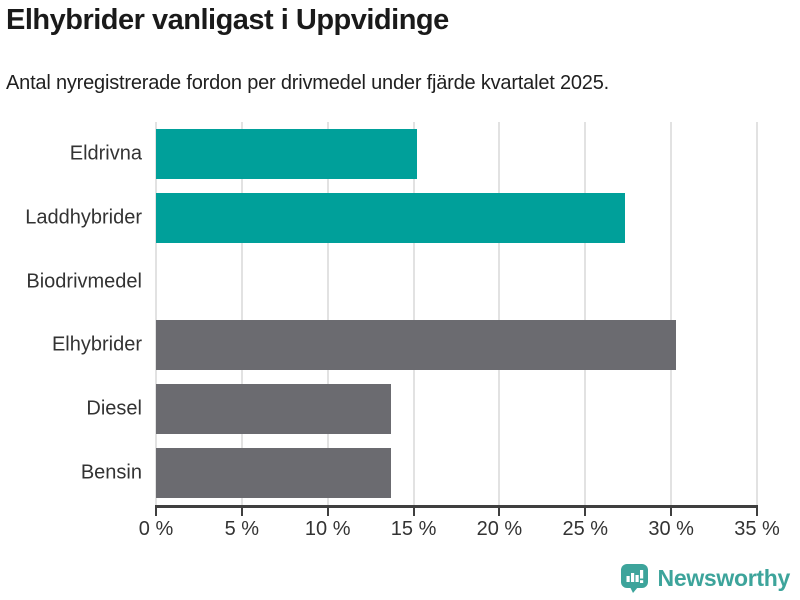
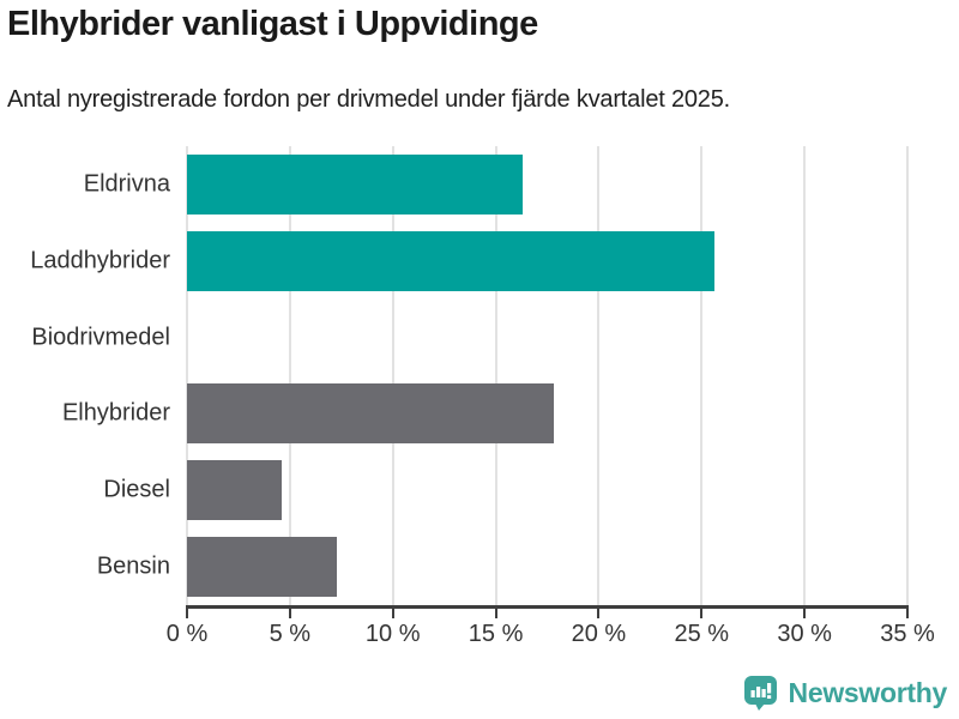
Eldrivna: 15.2% -> 16.3%
Laddhybrider: 27.3% -> 25.6%
Elhybrider: 30.3% -> 17.8%
Diesel: 13.7% -> 4.6%
Bensin: 13.7% -> 7.3%
